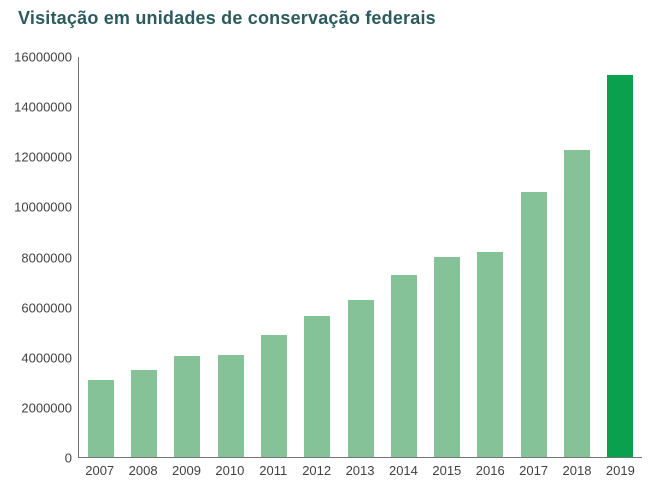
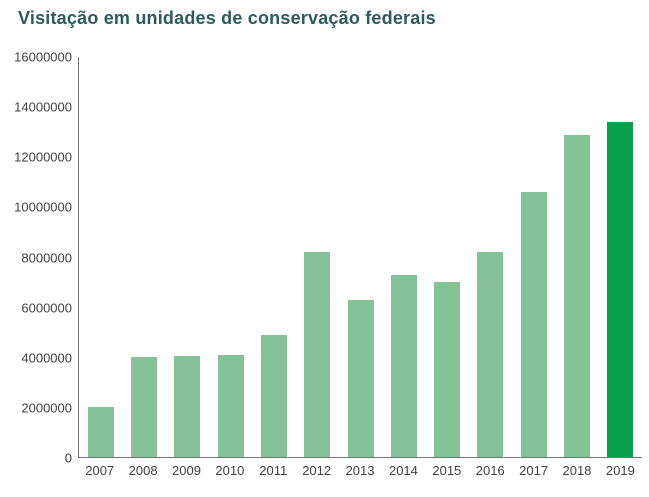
2007: 3100000 -> 2000000
2008: 3500000 -> 4000000
2012: 5600000 -> 8200000
2015: 8000000 -> 7000000
2018: 12300000 -> 12900000
2019: 15300000 -> 13400000
